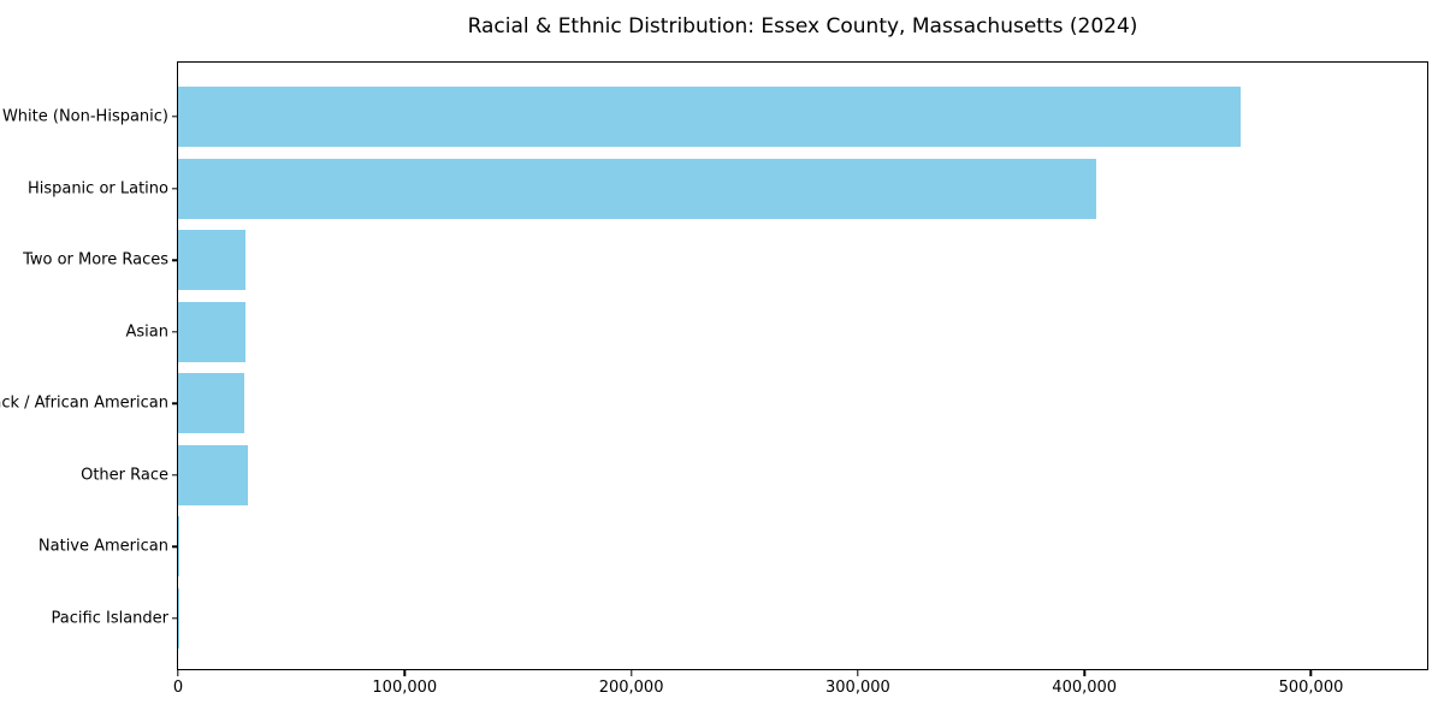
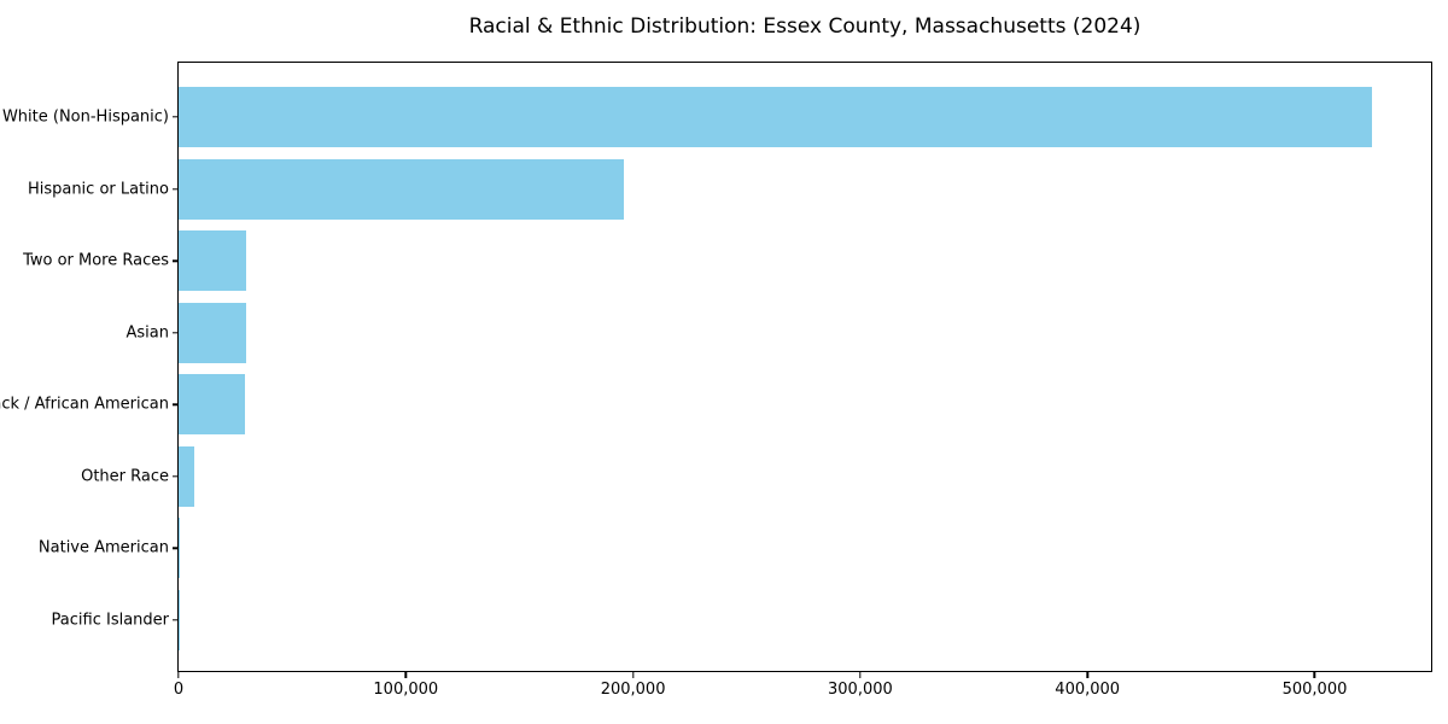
White (Non-Hispanic): 469000 -> 525000
Hispanic or Latino: 405000 -> 196000
Other Race: 31000 -> 7000
